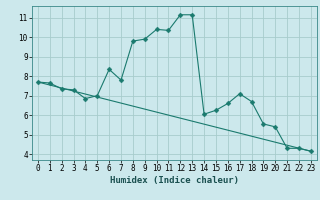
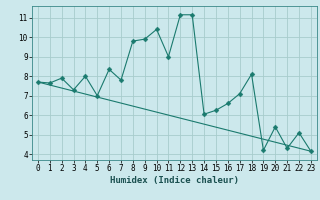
2: 7.3 -> 7.9
4: 6.8 -> 8.0
11: 10.3 -> 9.0
18: 6.7 -> 8.1
19: 5.5 -> 4.2
22: 4.3 -> 5.1
